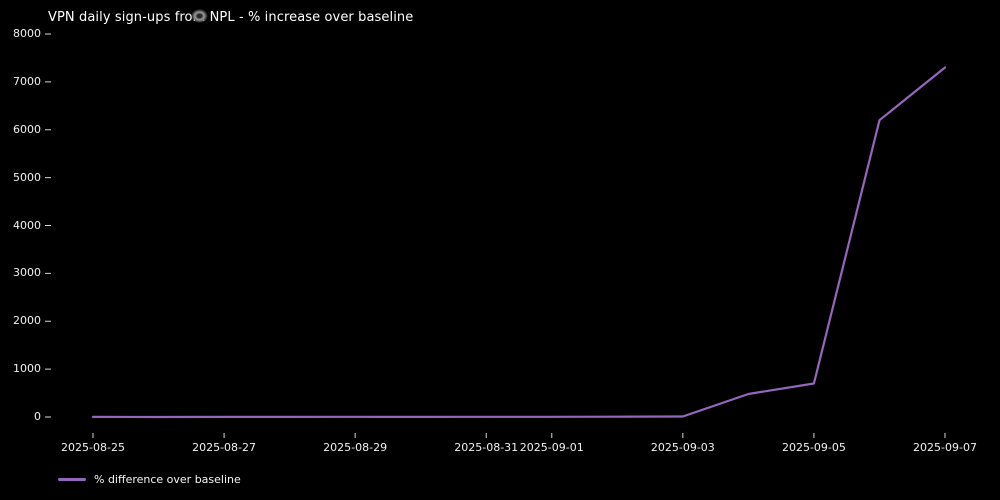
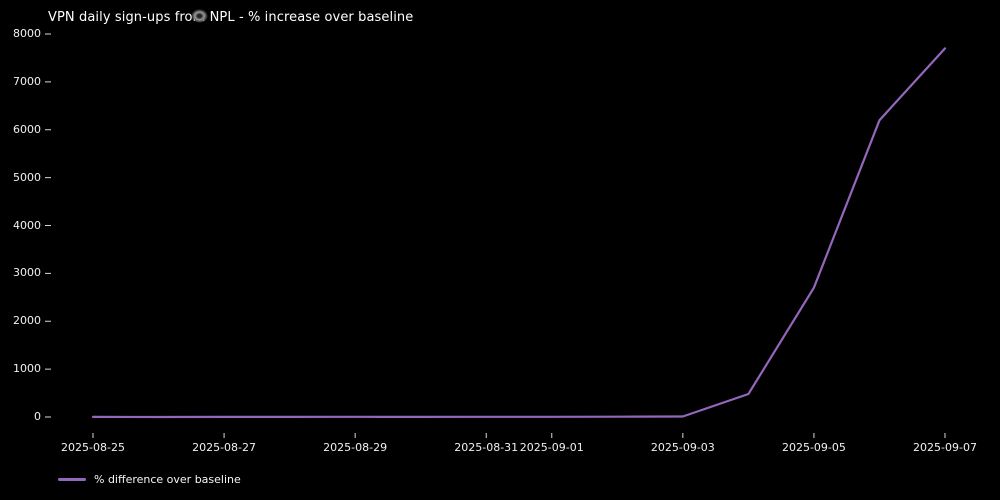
2025-09-05: 700 -> 2700
2025-09-07: 7300 -> 7700
